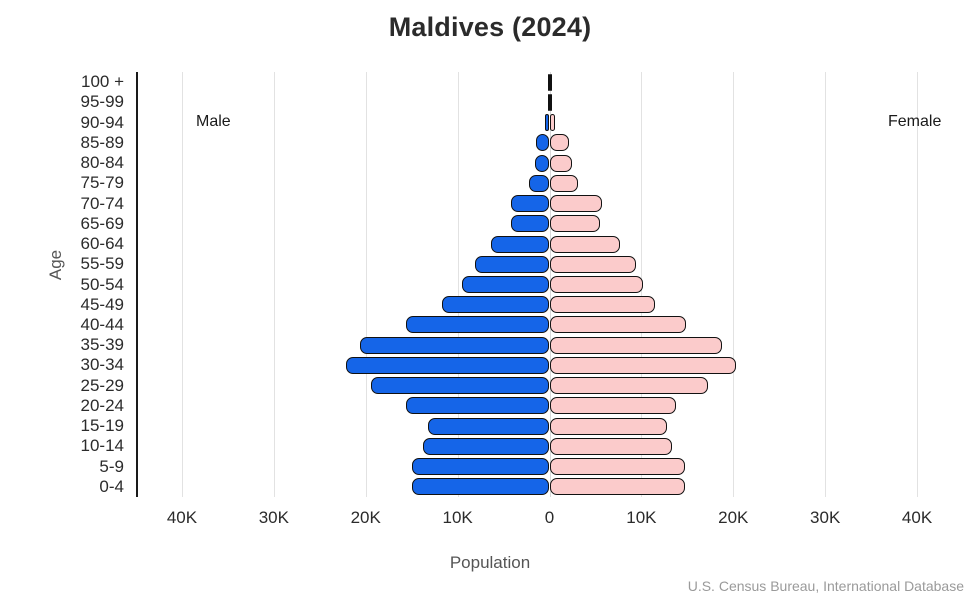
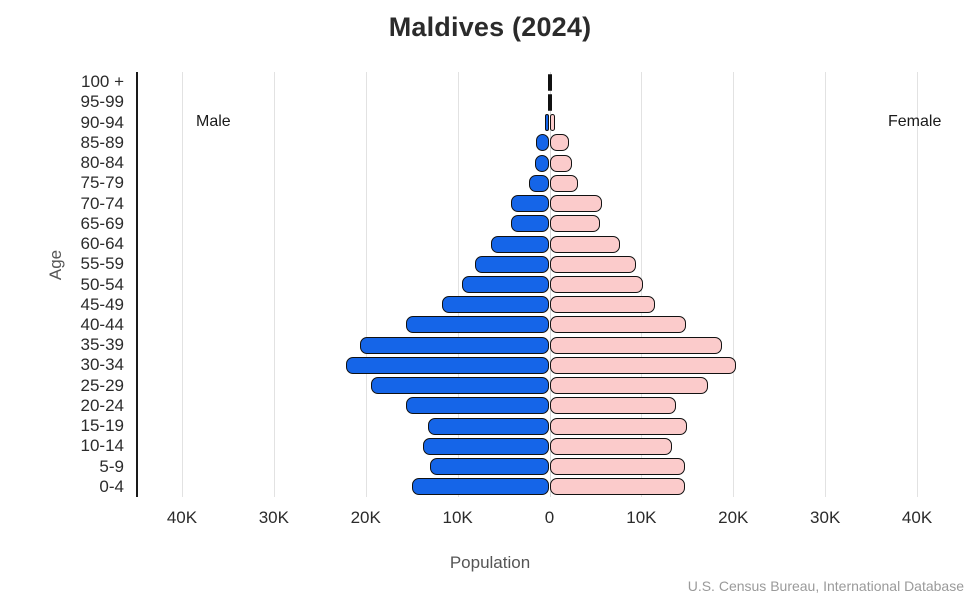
Male/5-9: 15K -> 13K
Female/15-19: 13K -> 15K
